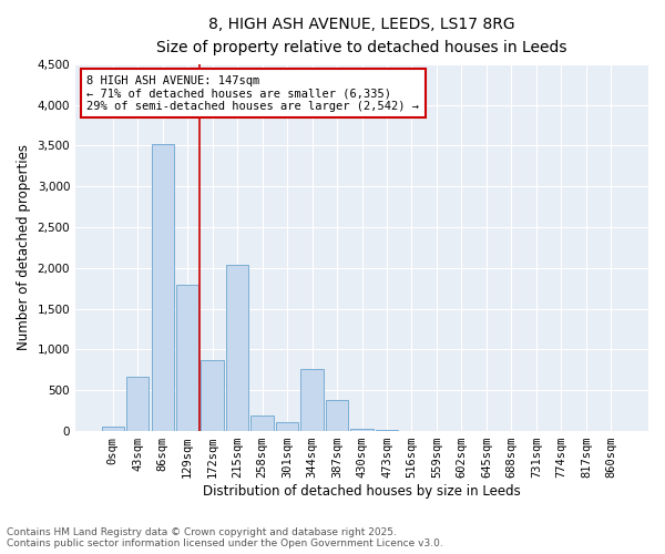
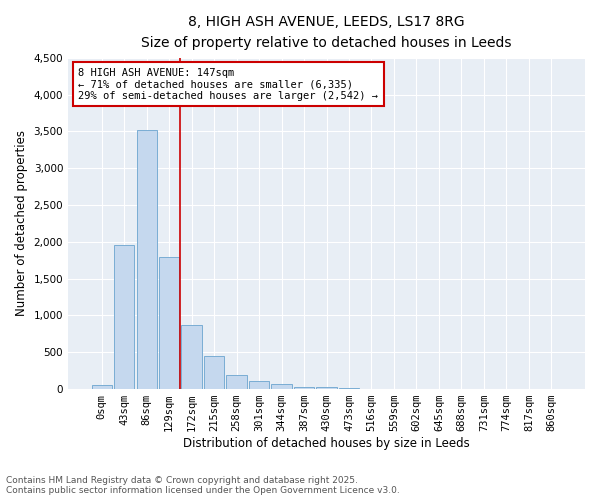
43sqm: 660 -> 1,950
215sqm: 2,040 -> 450
344sqm: 760 -> 60
387sqm: 380 -> 40
